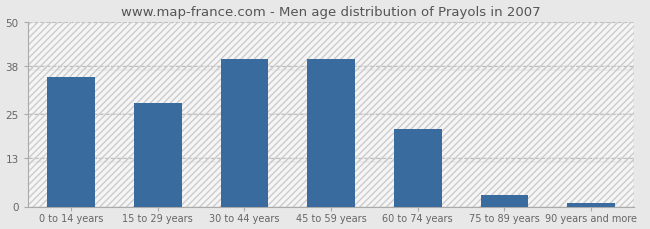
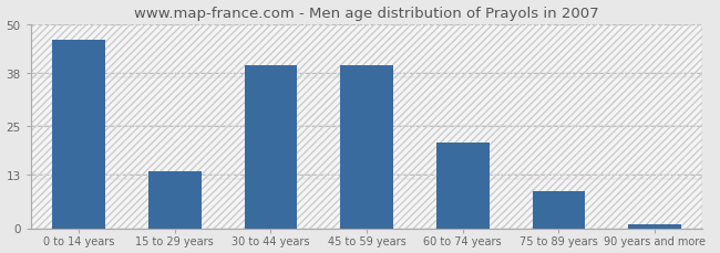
0 to 14 years: 35 -> 46
15 to 29 years: 28 -> 14
75 to 89 years: 3 -> 9
